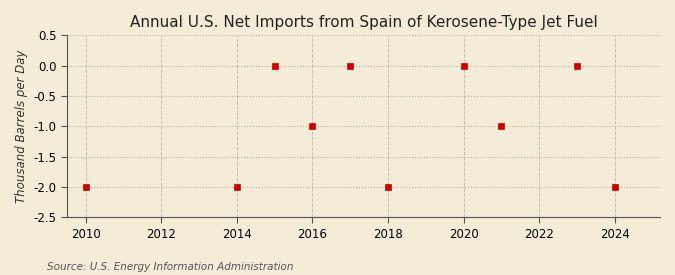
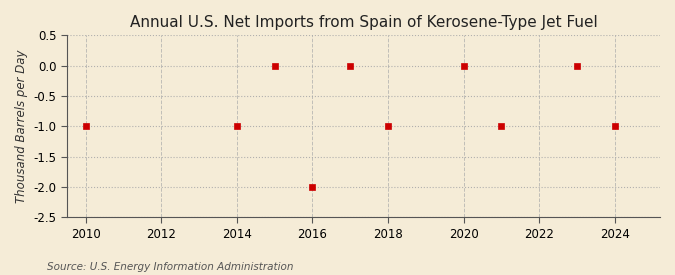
2010: -2 -> -1
2014: -2 -> -1
2016: -1 -> -2
2018: -2 -> -1
2024: -2 -> -1
